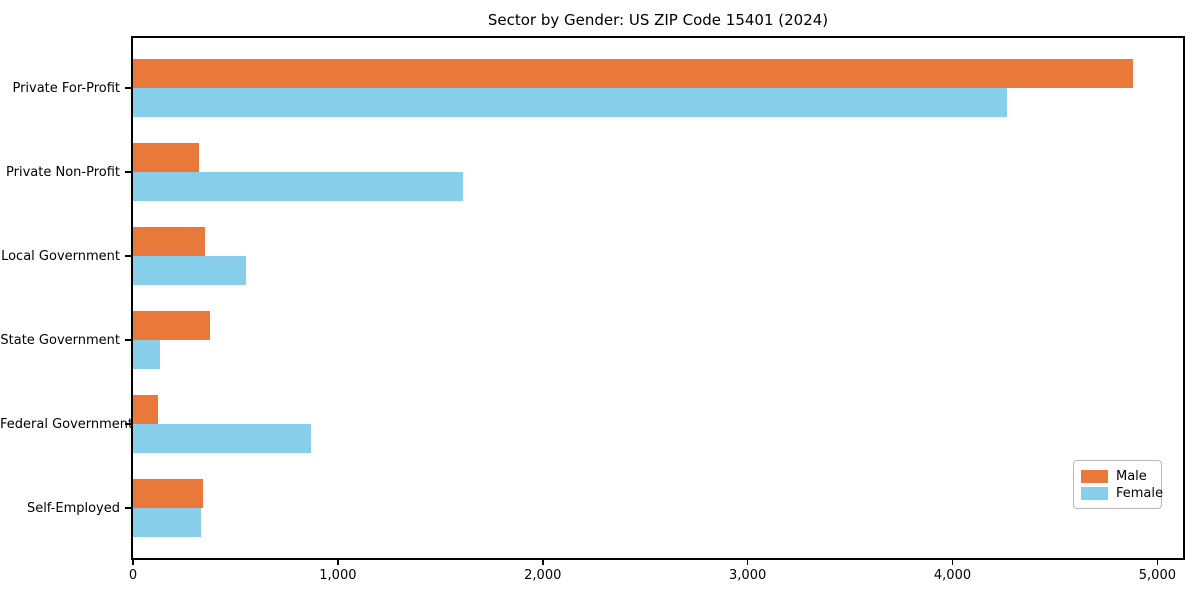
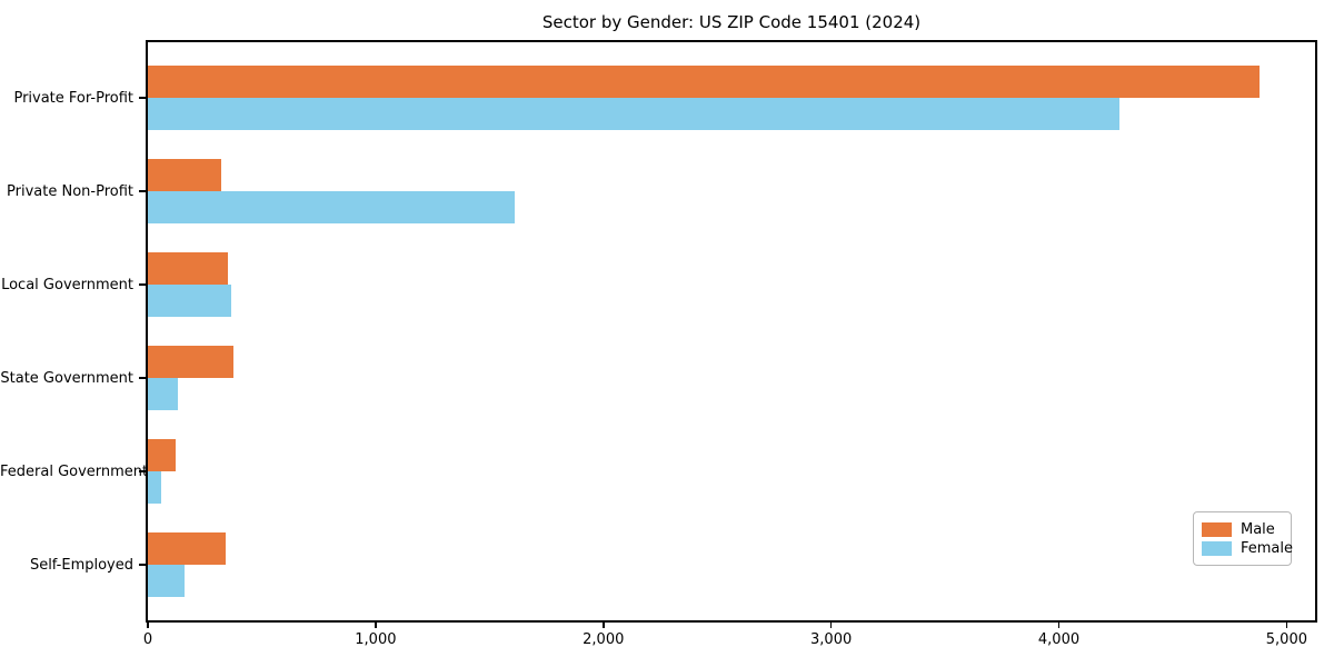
Female/Local Government: 550 -> 360
Female/Federal Government: 870 -> 60
Female/Self-Employed: 330 -> 160
